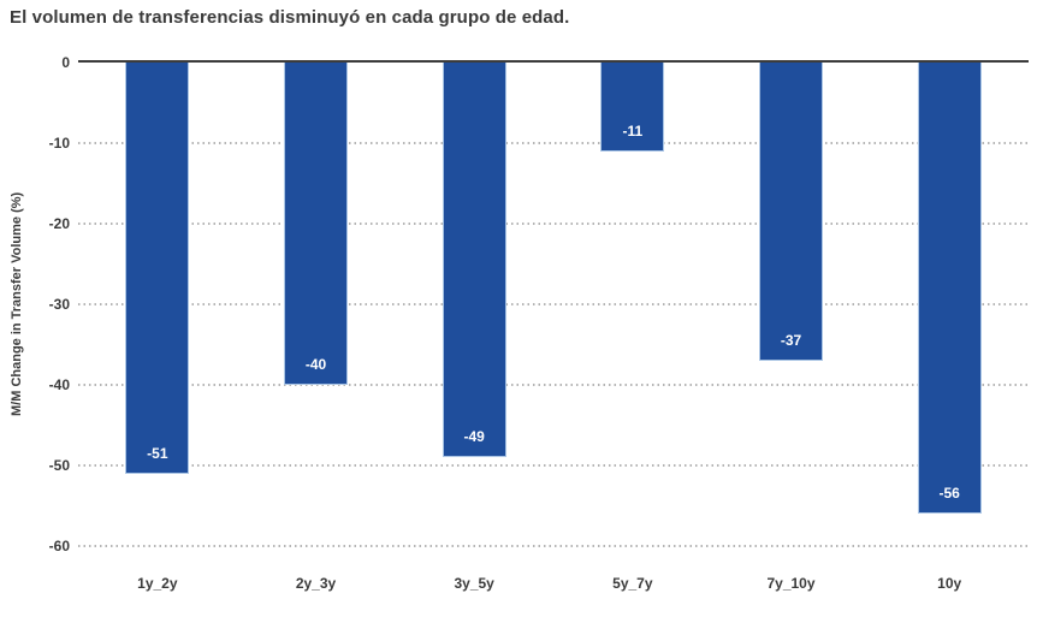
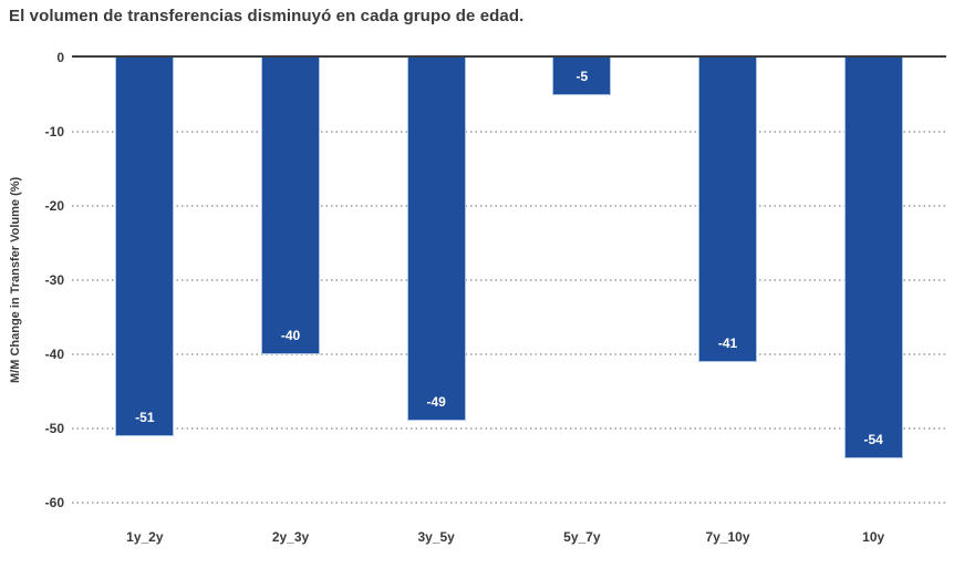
5y_7y: -11 -> -5
7y_10y: -37 -> -41
10y: -56 -> -54
